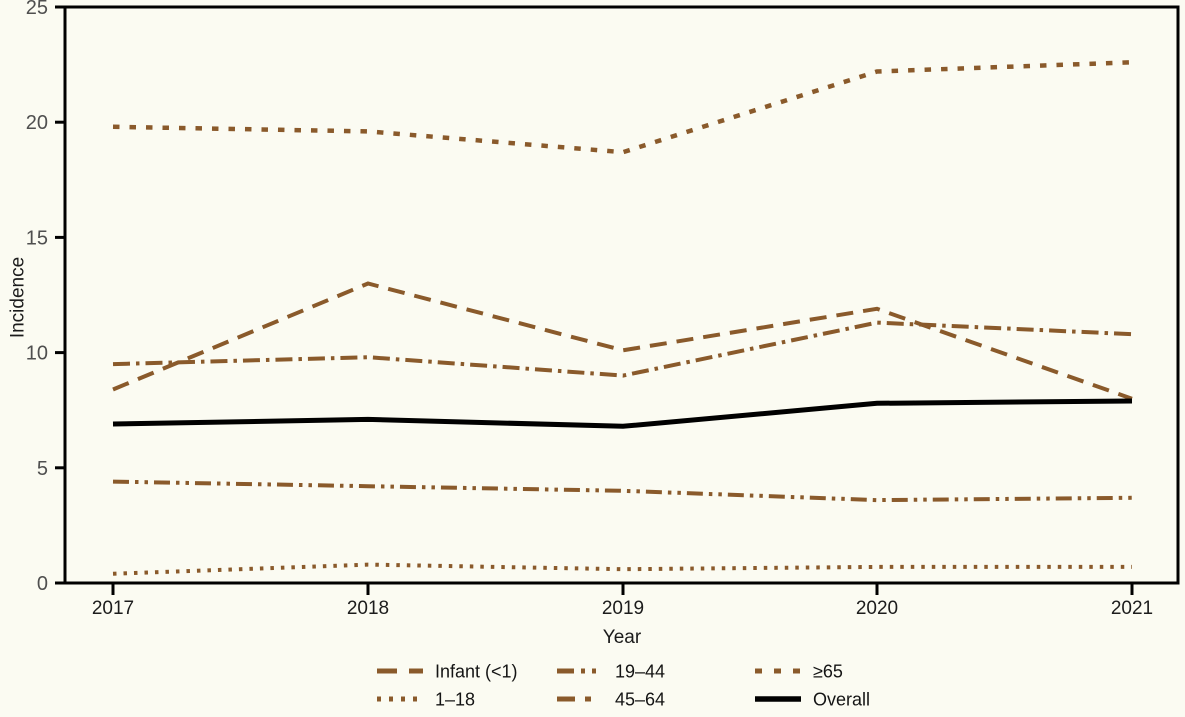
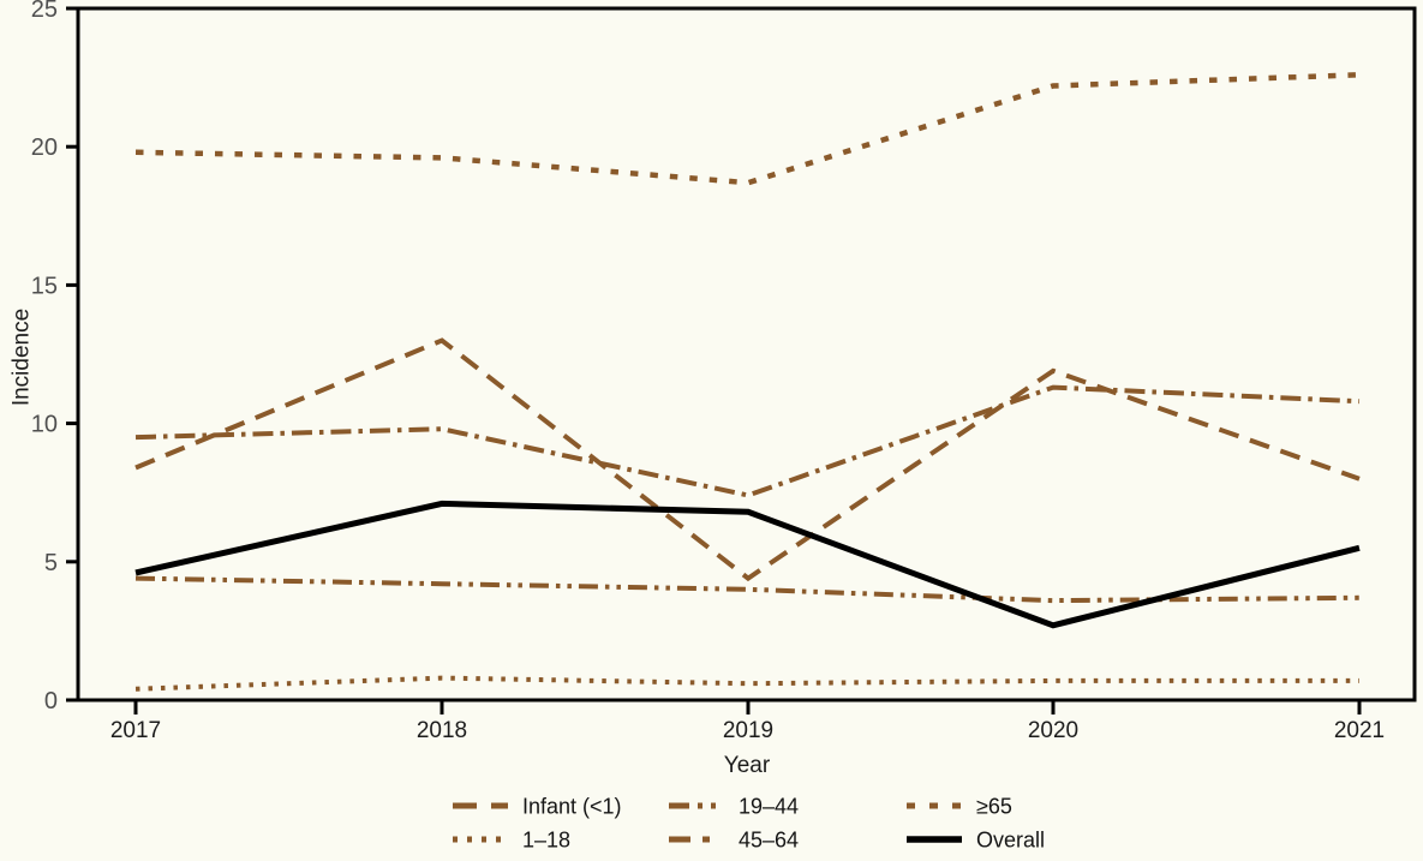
Overall/2017: 6.9 -> 4.6
Infant (<1)/2019: 10.1 -> 4.4
45–64/2019: 9.0 -> 7.4
Overall/2020: 7.8 -> 2.7
Overall/2021: 7.9 -> 5.5
